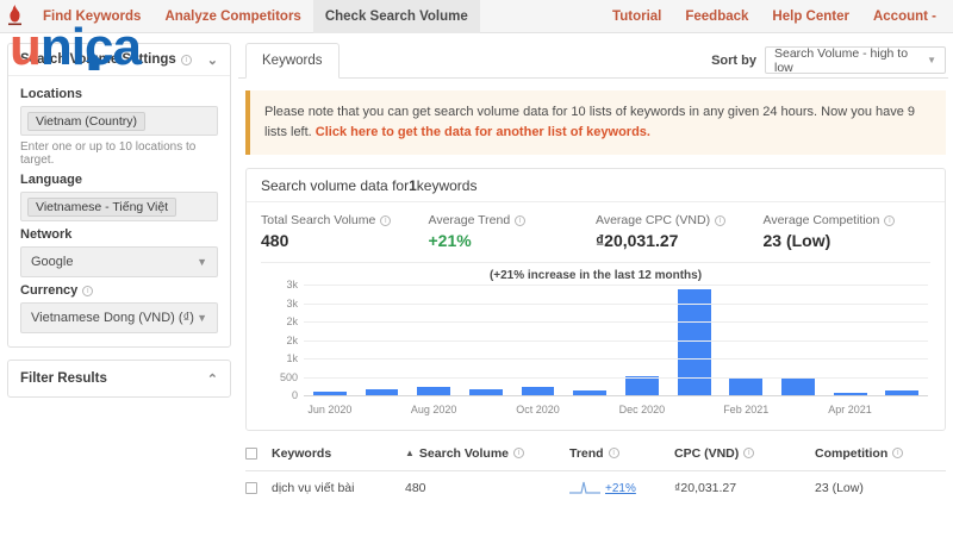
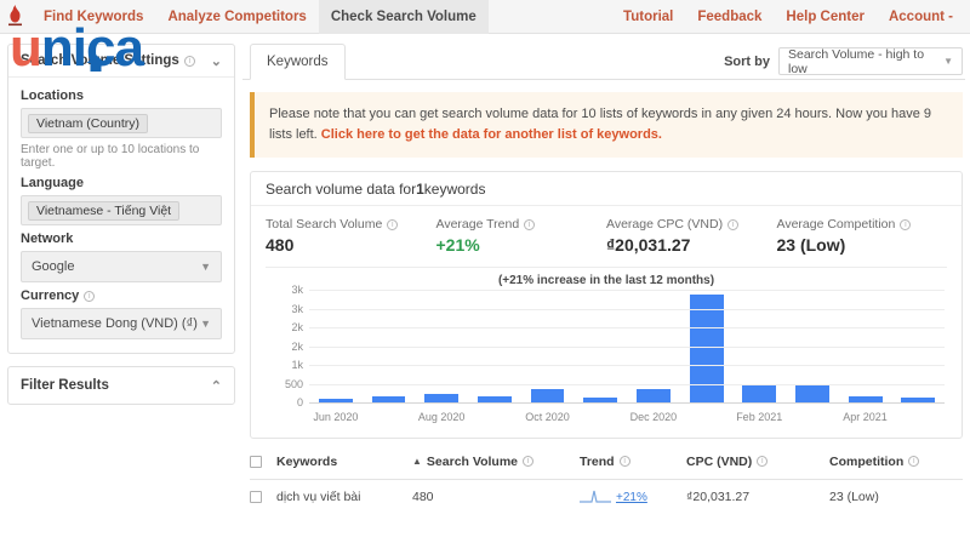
Oct 2020: 0.2k -> 0.4k
Dec 2020: 0.5k -> 0.4k
Apr 2021: 0.1k -> 0.2k
